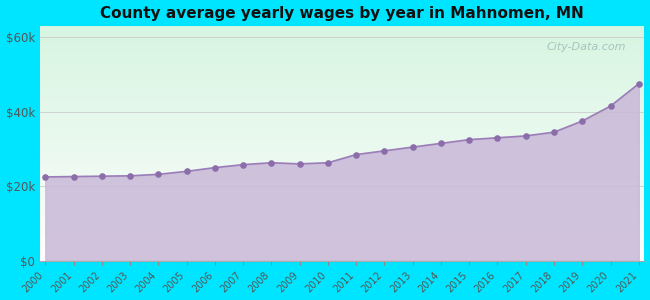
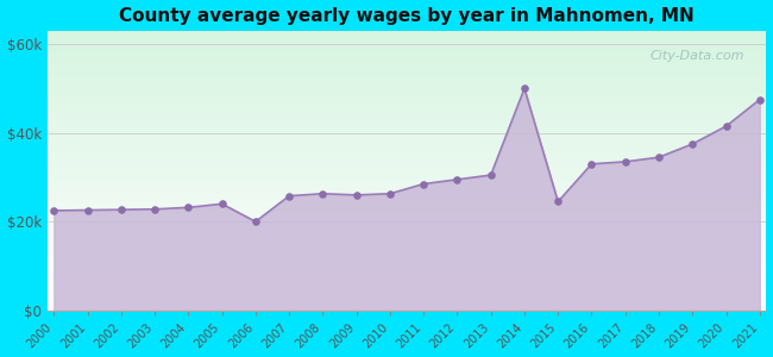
2006: $25.0k -> $20.0k
2014: $31.5k -> $50.0k
2015: $32.5k -> $24.5k
